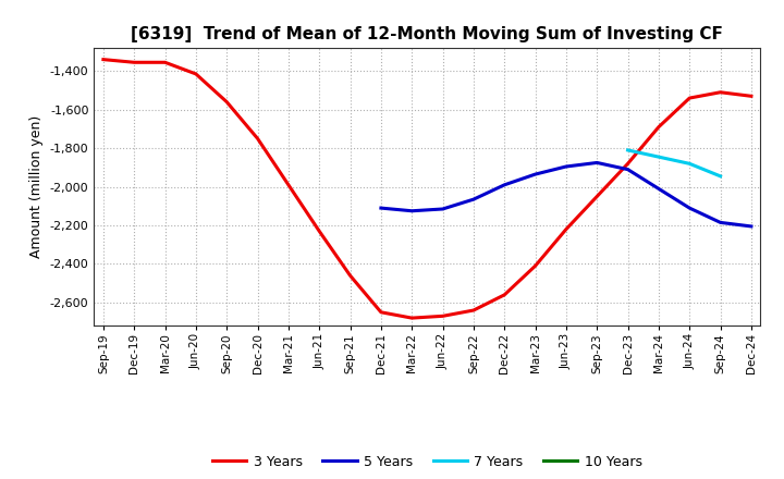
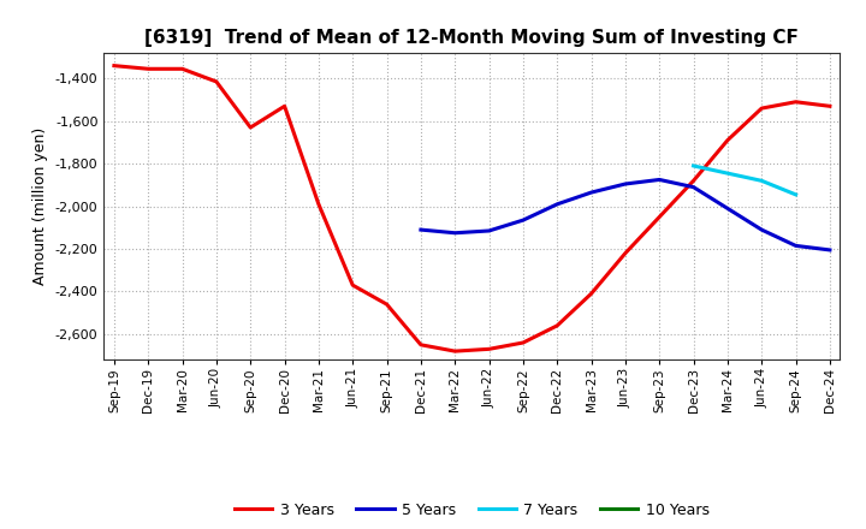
3 Years/Sep-20: -1,560 -> -1,630
3 Years/Dec-20: -1,750 -> -1,530
3 Years/Jun-21: -2,230 -> -2,370
